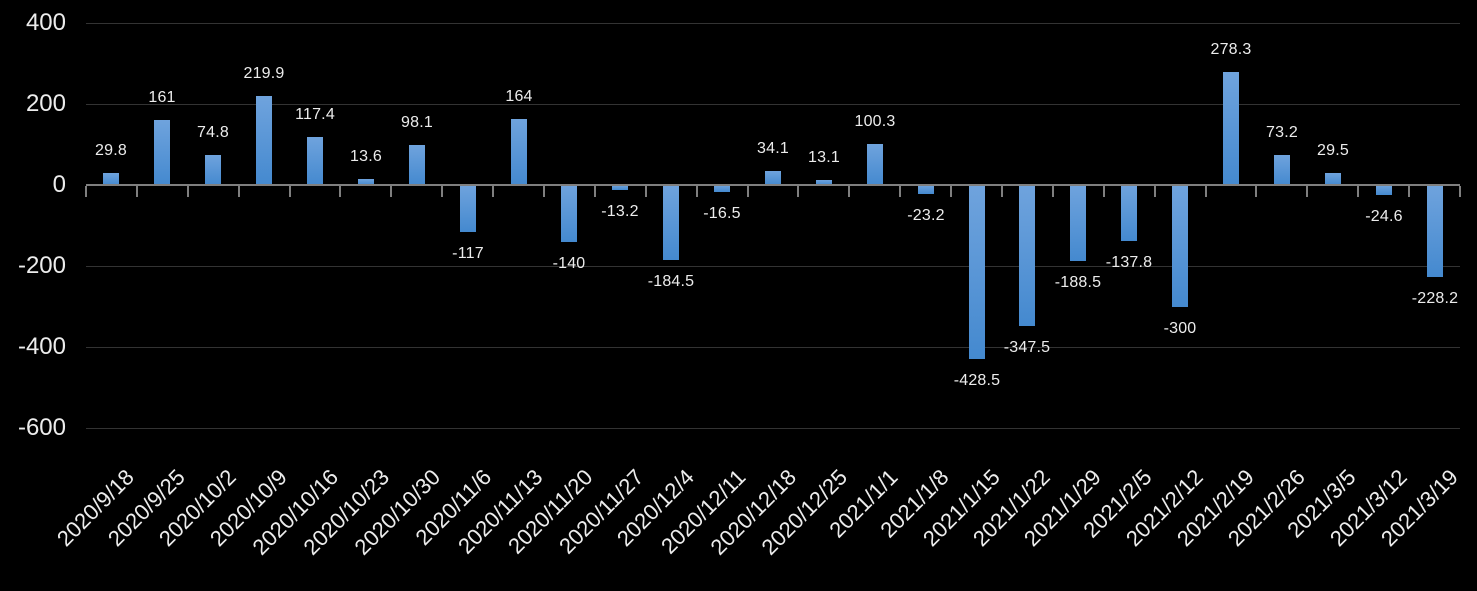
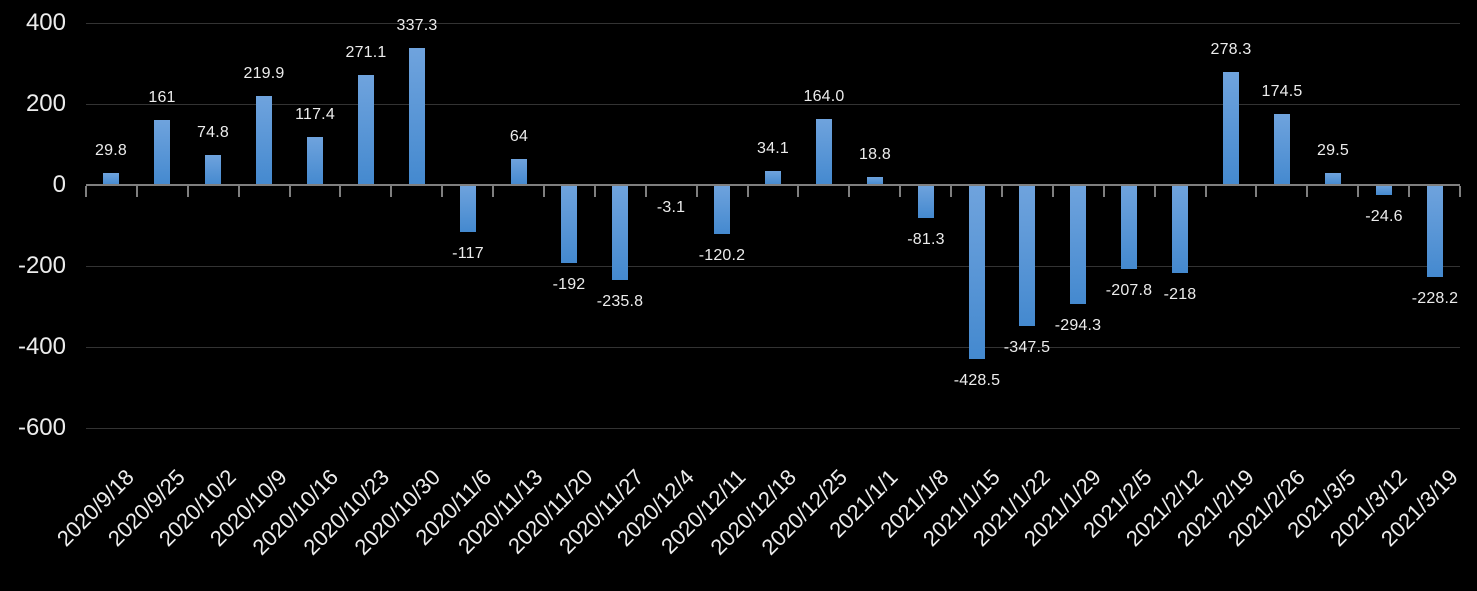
2020/10/23: 13.6 -> 271.1
2020/10/30: 98.1 -> 337.3
2020/11/13: 164 -> 64
2020/11/20: -140 -> -192
2020/11/27: -13.2 -> -235.8
2020/12/4: -184.5 -> -3.1
2020/12/11: -16.5 -> -120.2
2020/12/25: 13.1 -> 164.0
2021/1/1: 100.3 -> 18.8
2021/1/8: -23.2 -> -81.3
2021/1/29: -188.5 -> -294.3
2021/2/5: -137.8 -> -207.8
2021/2/12: -300 -> -218
2021/2/26: 73.2 -> 174.5
